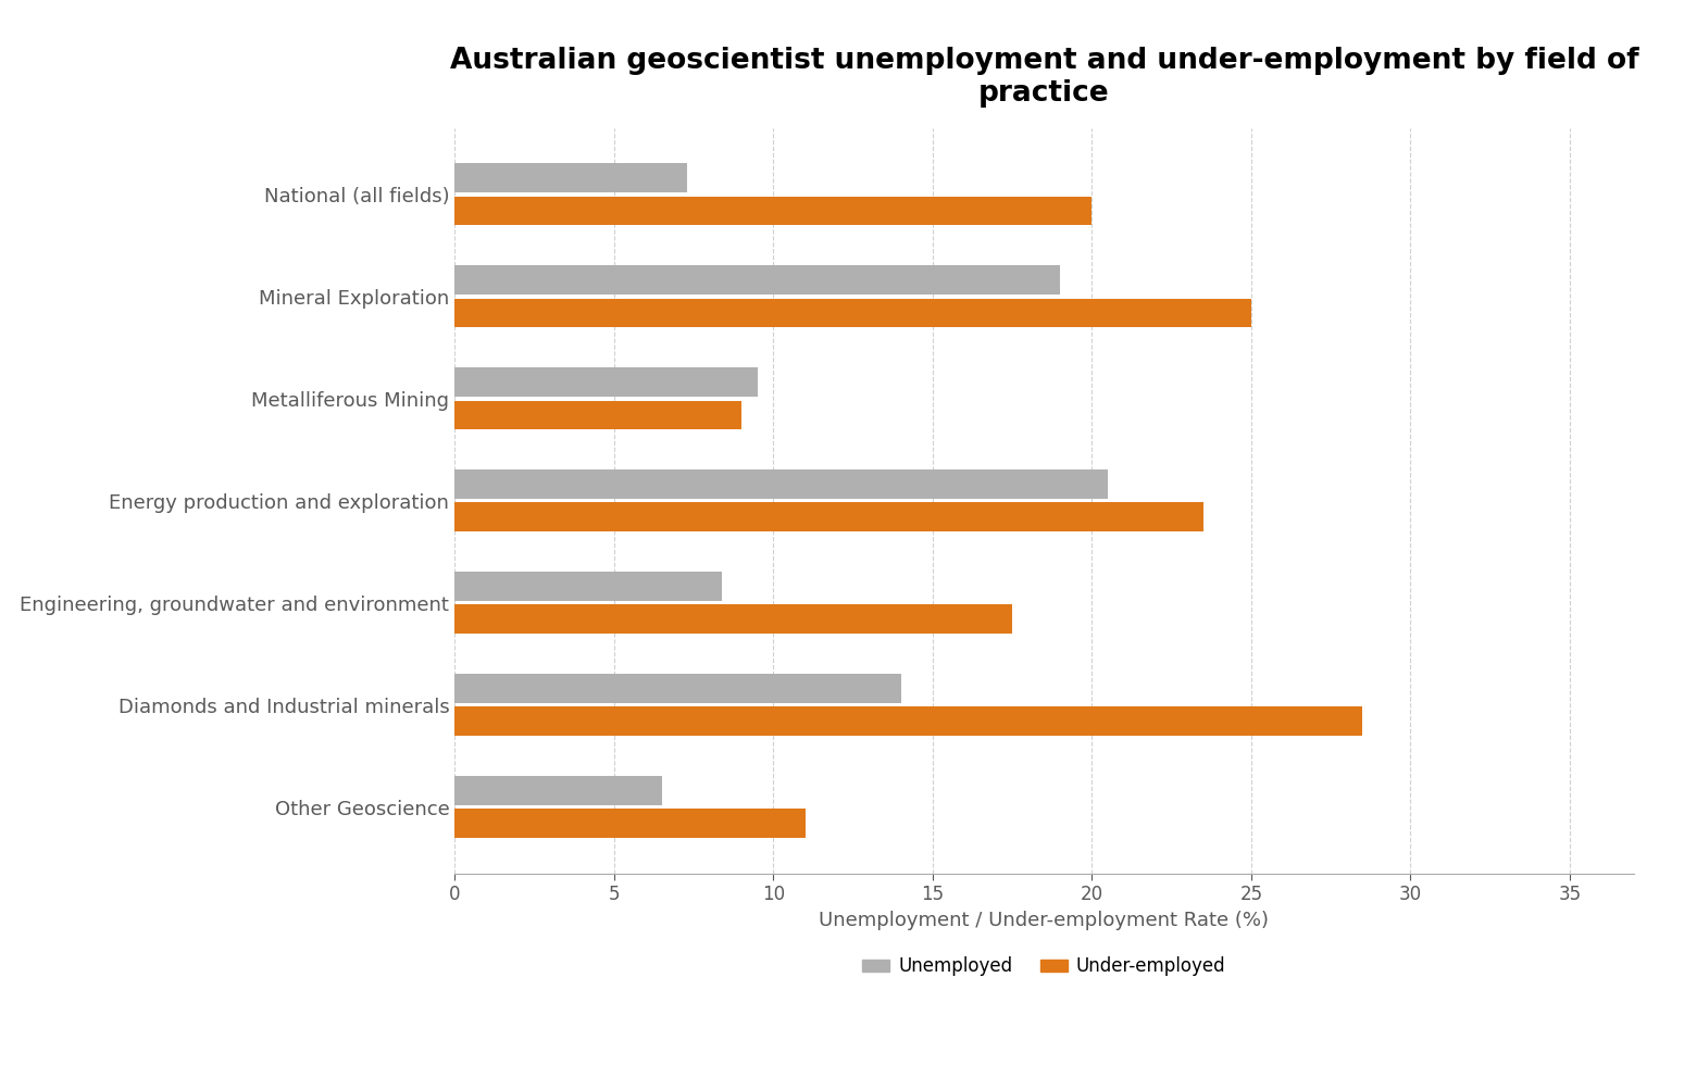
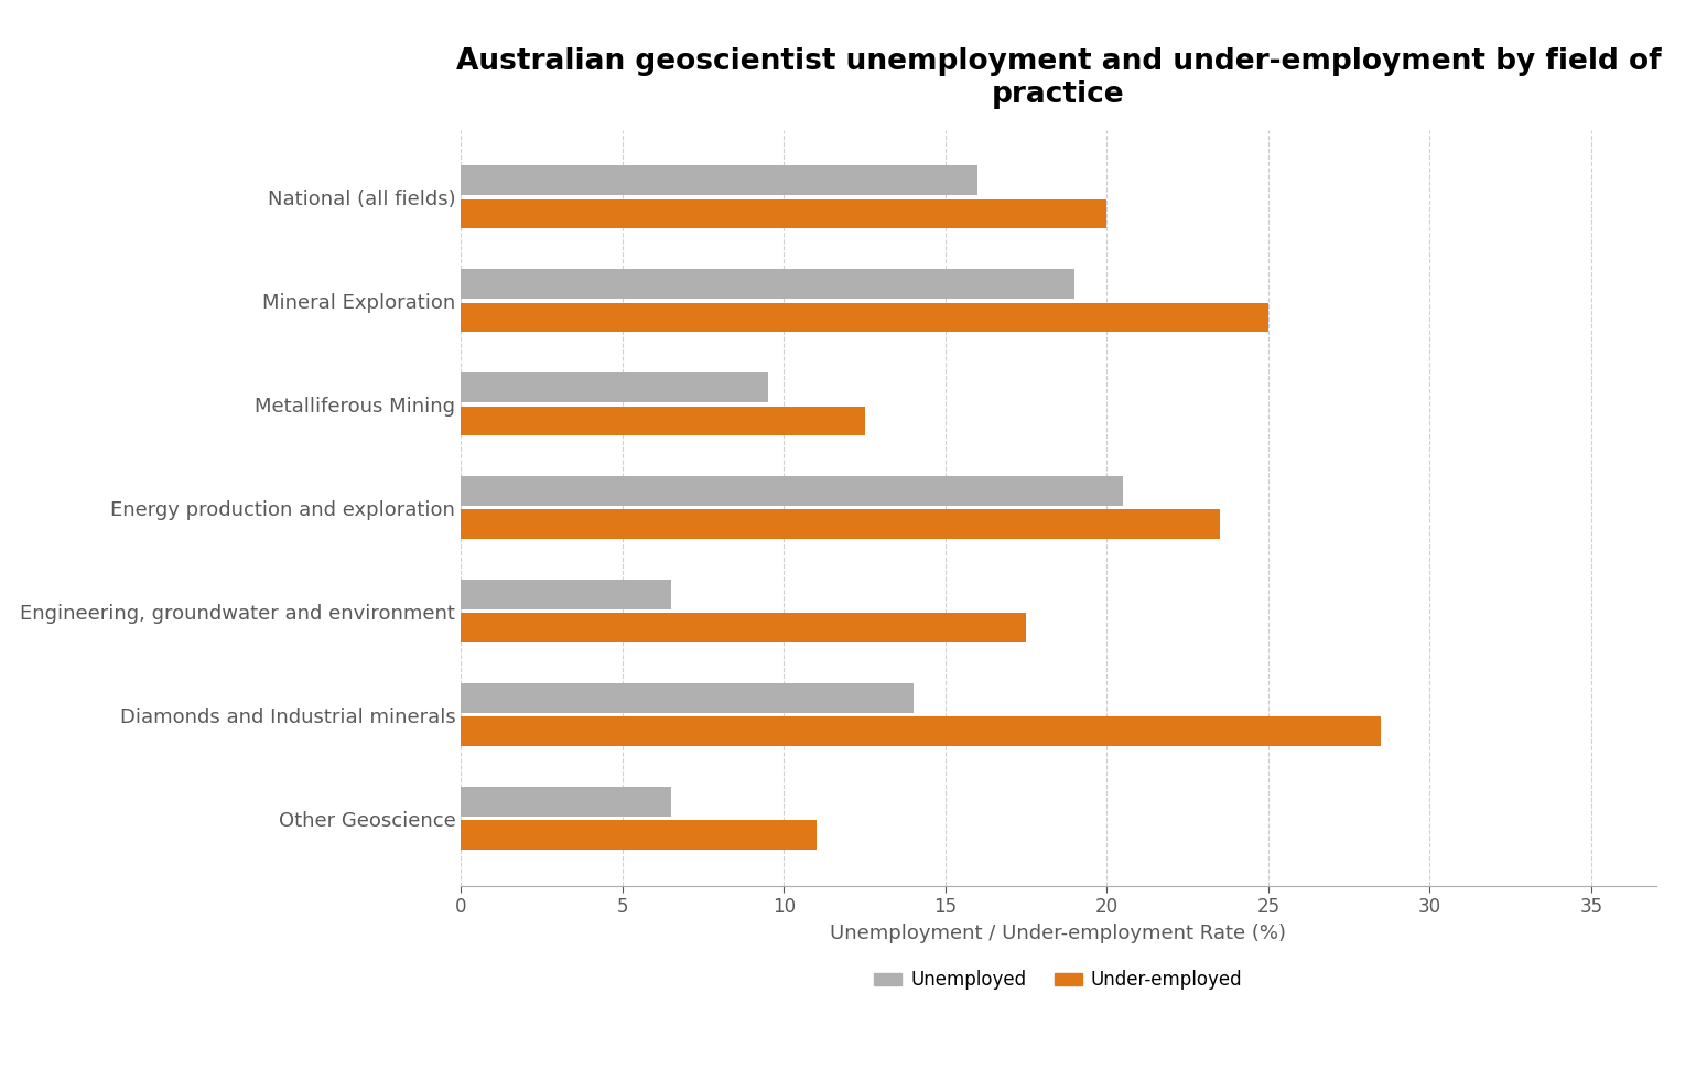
Unemployed/National (all fields): 7.3 -> 16.0
Under-employed/Metalliferous Mining: 9.0 -> 12.5
Unemployed/Engineering, groundwater and environment: 8.4 -> 6.5
